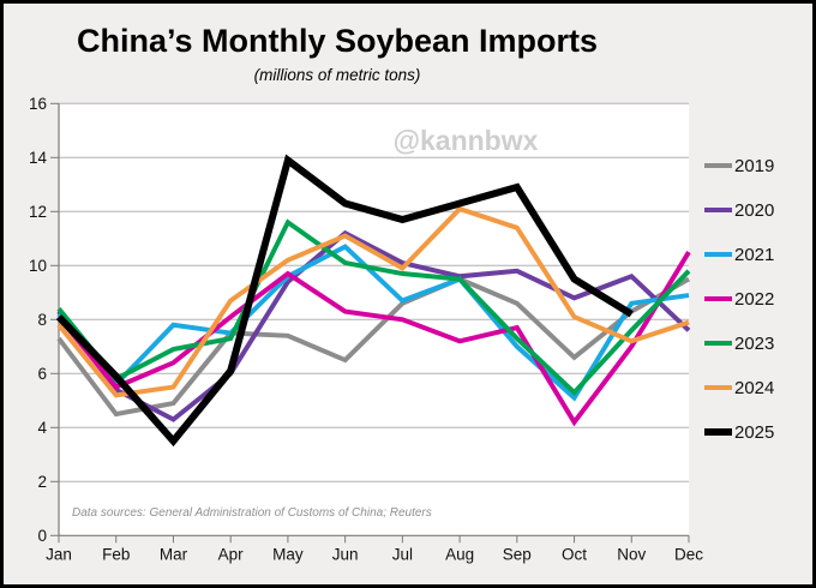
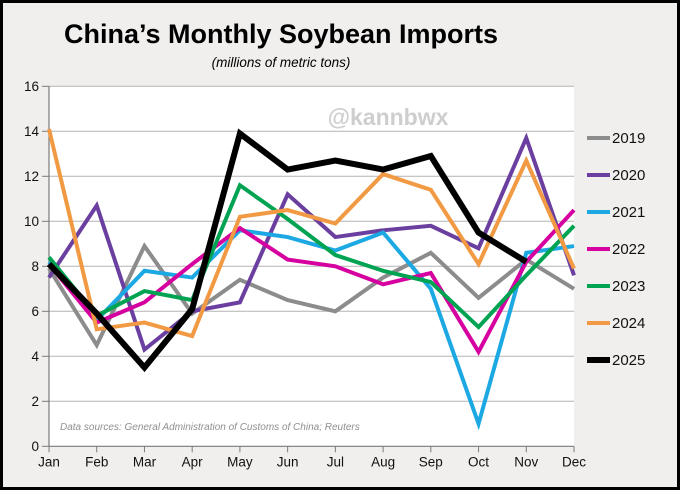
2019/Jan: 7.3 -> 7.9
2020/Jan: 8.3 -> 7.5
2024/Jan: 7.8 -> 14.1
2020/Feb: 5.4 -> 10.7
2019/Mar: 4.9 -> 8.9
2019/Apr: 7.5 -> 5.9
2023/Apr: 7.3 -> 6.5
2024/Apr: 8.7 -> 4.9
2020/May: 9.4 -> 6.4
2021/Jun: 10.7 -> 9.3
2024/Jun: 11.1 -> 10.5
2019/Jul: 8.6 -> 6.0
2020/Jul: 10.1 -> 9.3
2023/Jul: 9.7 -> 8.5
2025/Jul: 11.7 -> 12.7
2019/Aug: 9.5 -> 7.5
2023/Aug: 9.5 -> 7.8
2021/Oct: 5.1 -> 1.0
2020/Nov: 9.6 -> 13.7
2022/Nov: 7.0 -> 8.2
2024/Nov: 7.2 -> 12.7
2019/Dec: 9.5 -> 7.0
